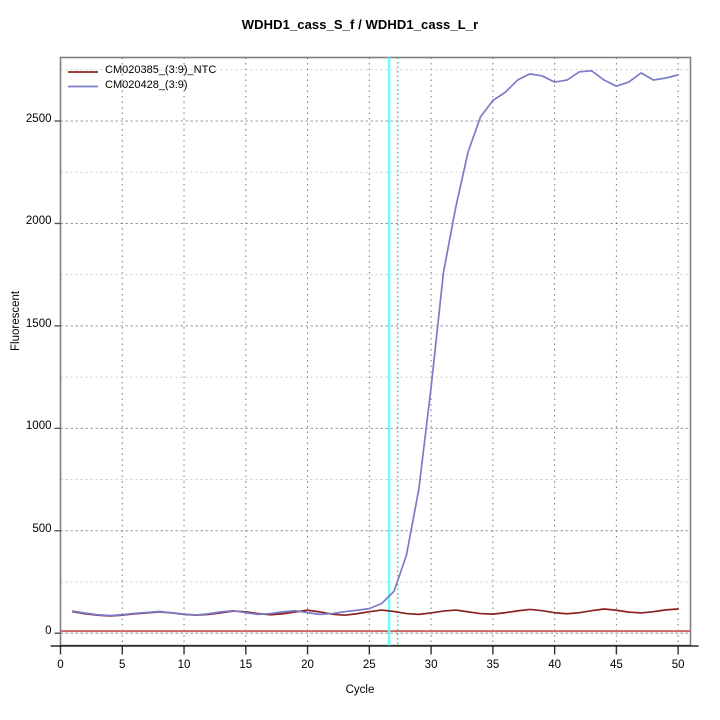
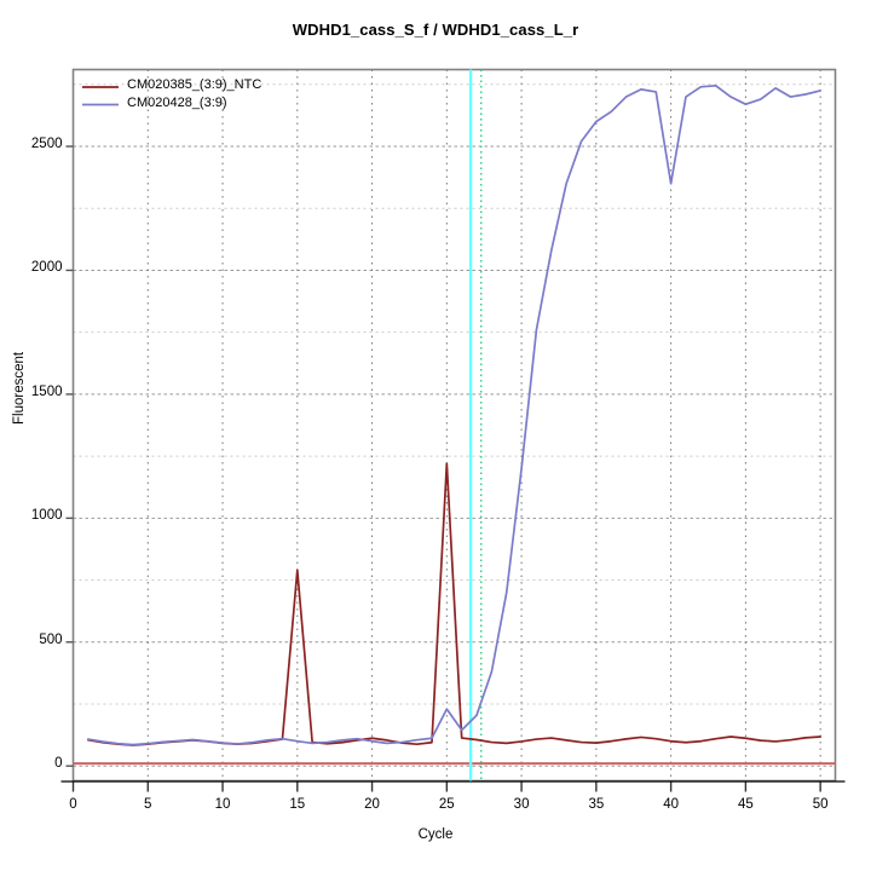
CM020385_(3:9)_NTC/15: 100 -> 790
CM020385_(3:9)_NTC/25: 100 -> 1220
CM020428_(3:9)/25: 120 -> 230
CM020428_(3:9)/40: 2690 -> 2350
